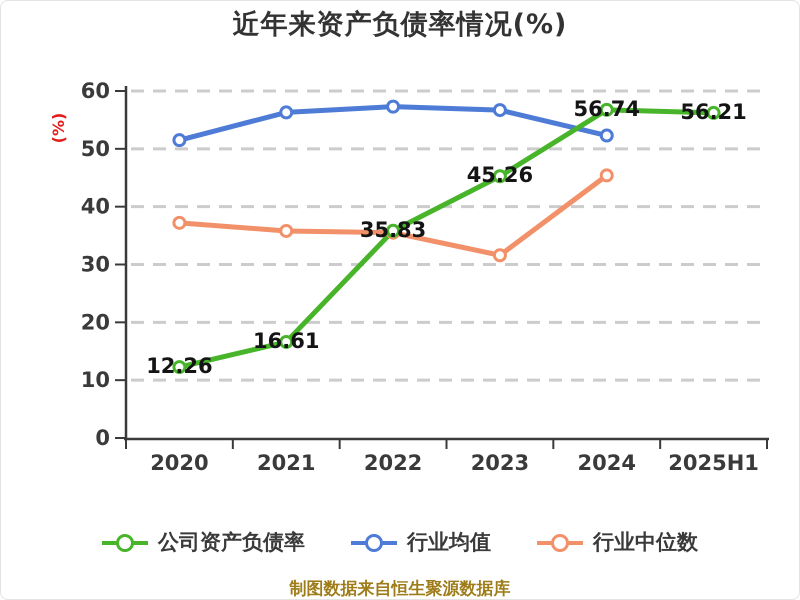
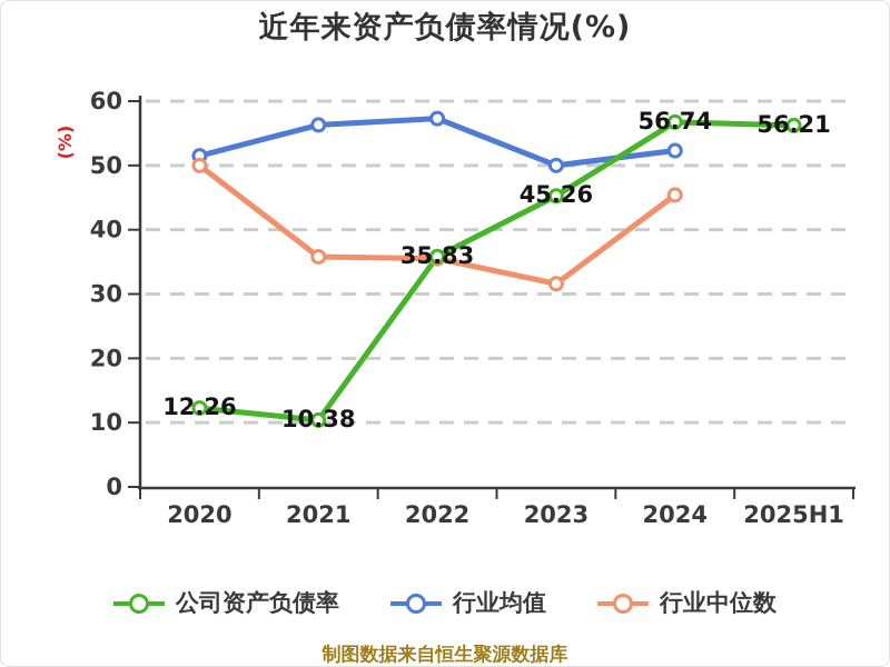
行业中位数/2020: 37 -> 50
公司资产负债率/2021: 16.61 -> 10.38
行业均值/2023: 57 -> 50
